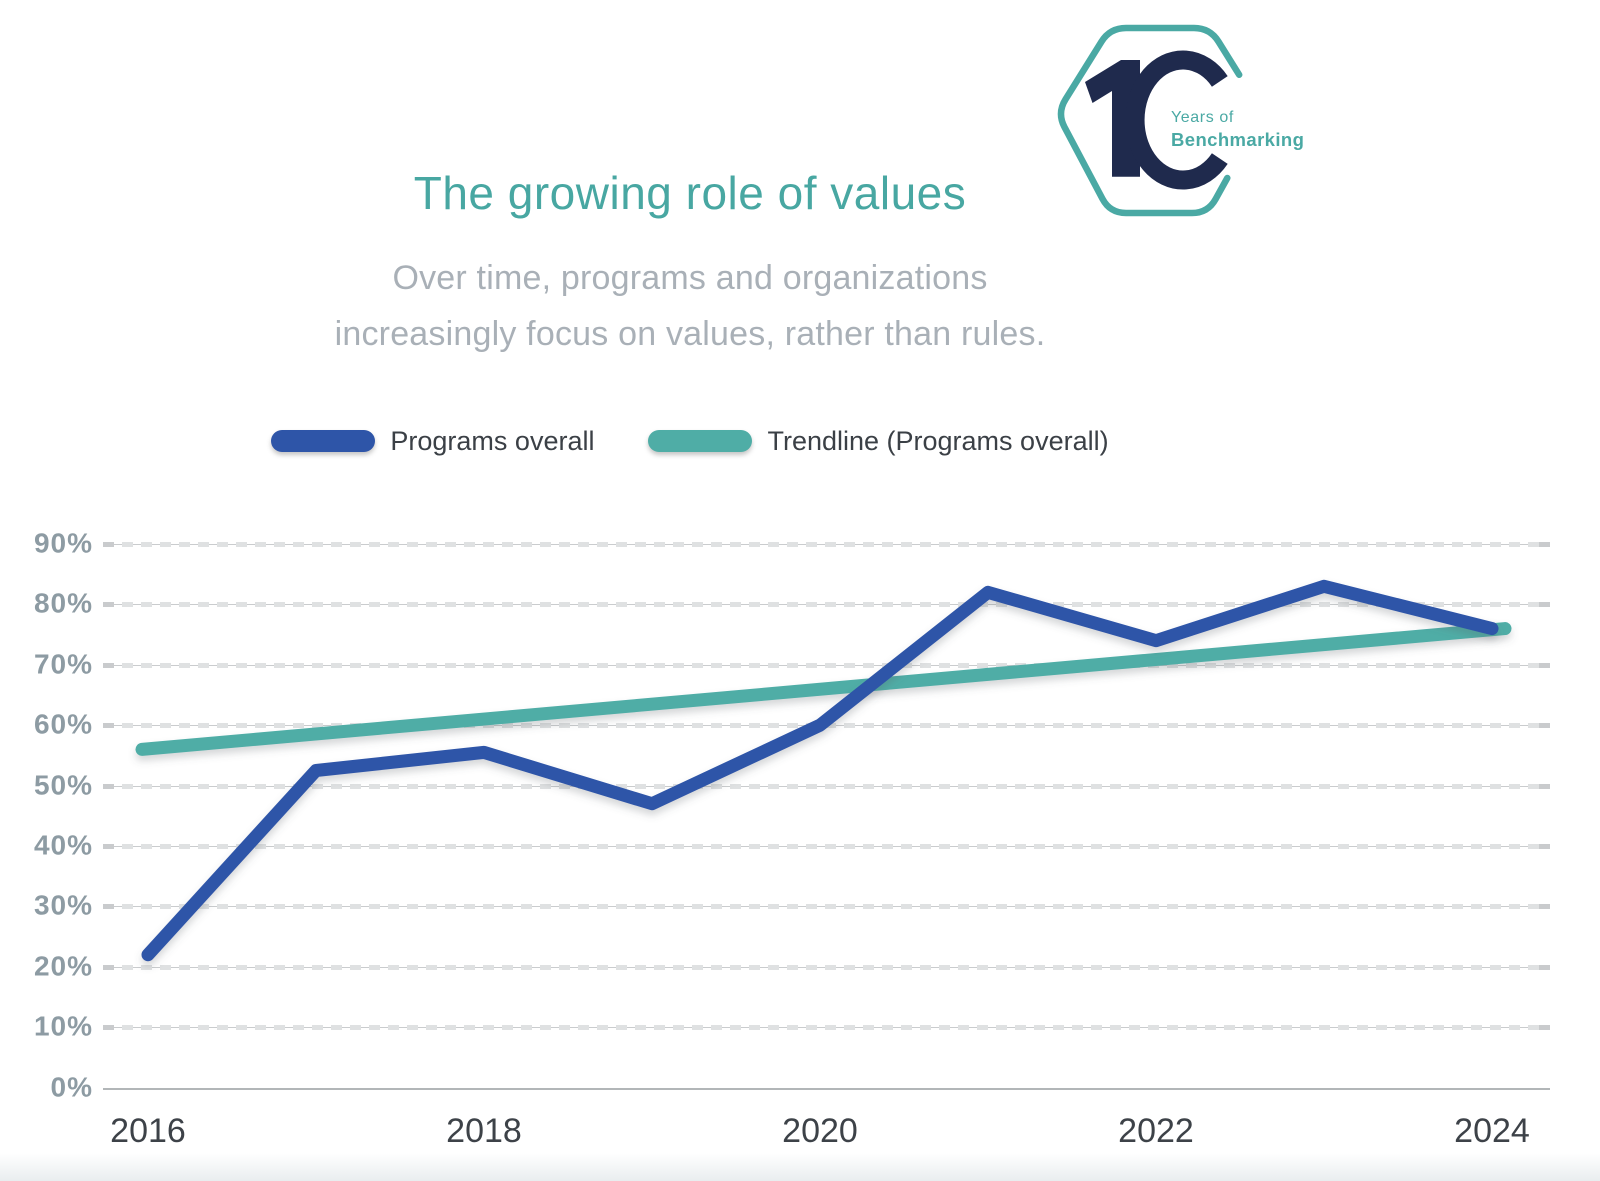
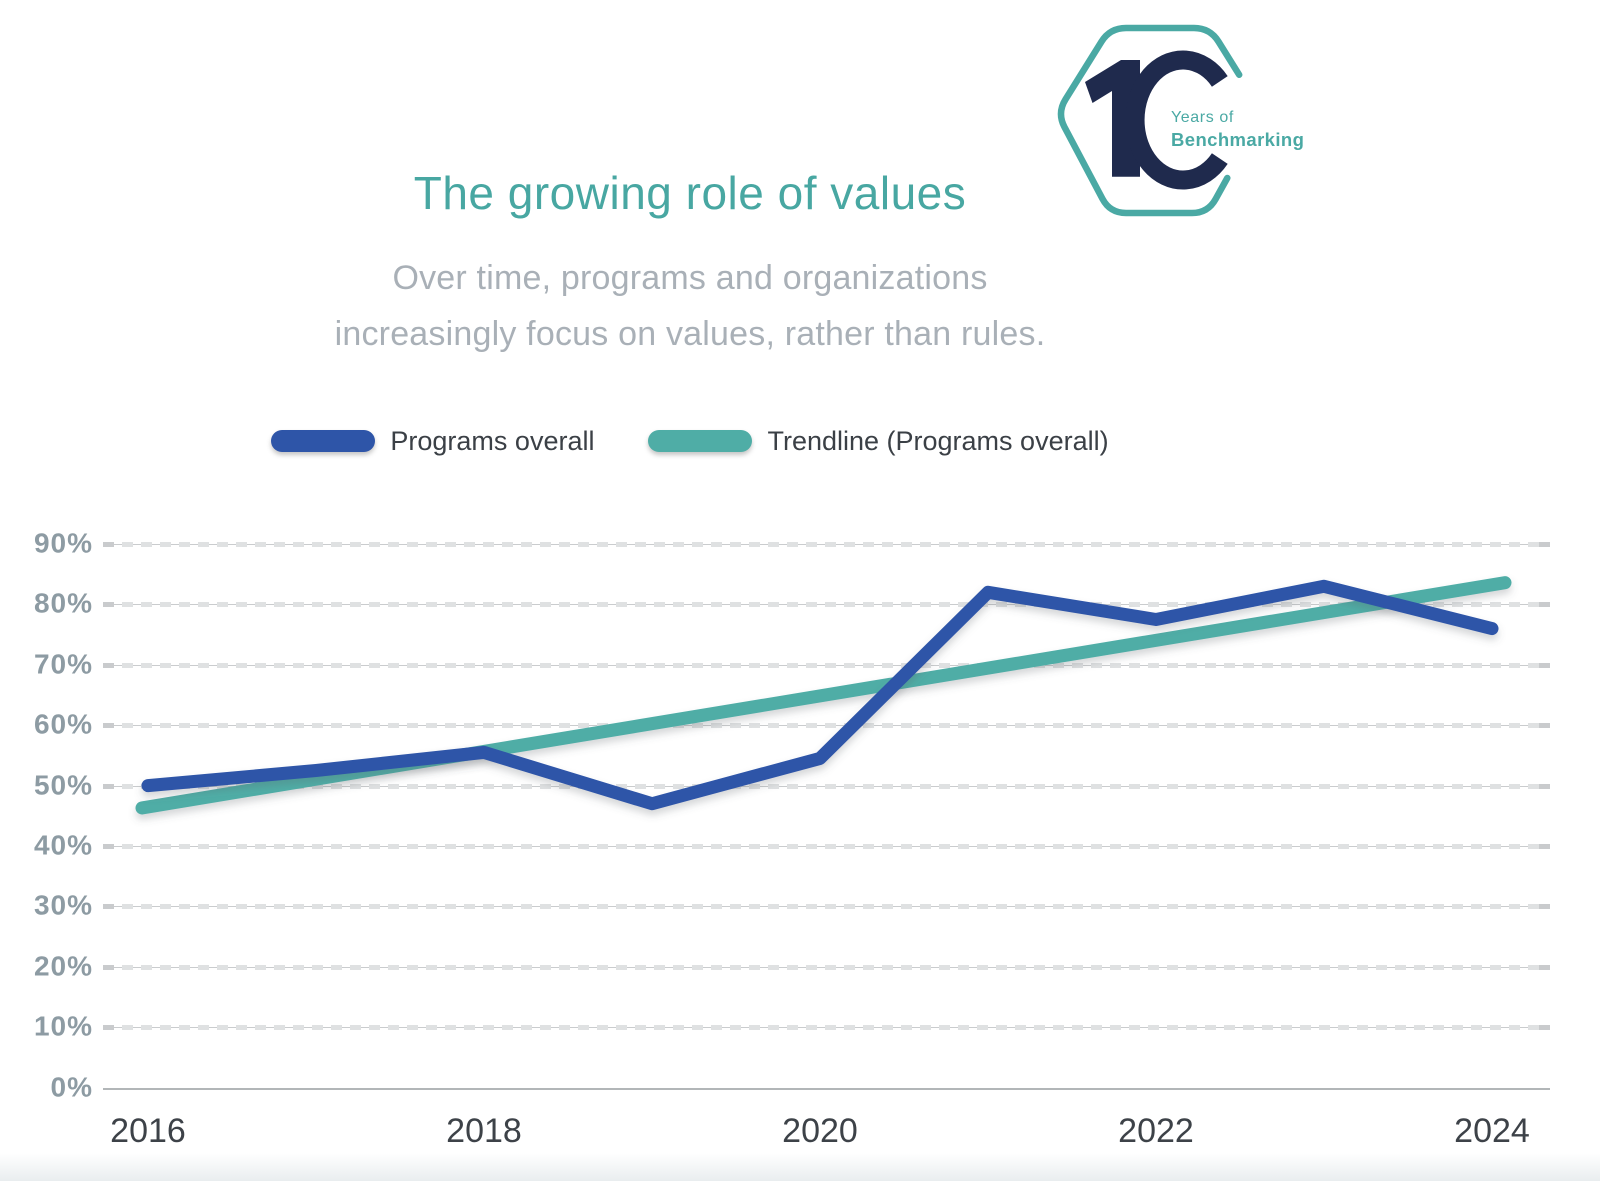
Programs overall/2016: 22% -> 50%
Trendline (Programs overall)/2016: 56% -> 46%
Trendline (Programs overall)/2018: 50% -> 56%
Programs overall/2020: 60% -> 54%
Trendline (Programs overall)/2020: 69% -> 65%
Programs overall/2022: 74% -> 78%
Trendline (Programs overall)/2024: 76% -> 84%
